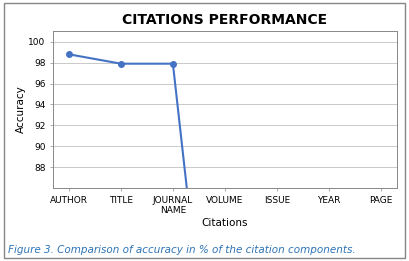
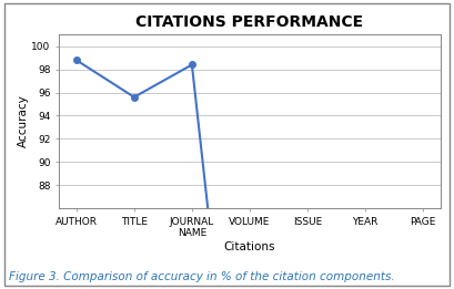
TITLE: 97.9 -> 95.6
JOURNAL NAME: 97.9 -> 98.4
